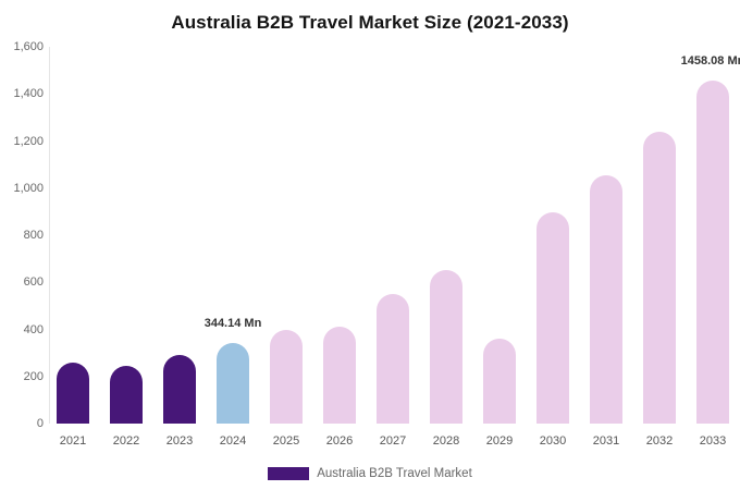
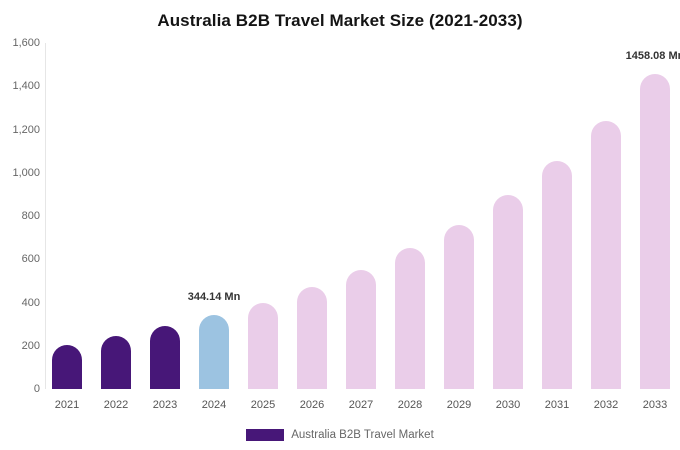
2021: 260 -> 200
2026: 410 -> 470
2029: 360 -> 760
